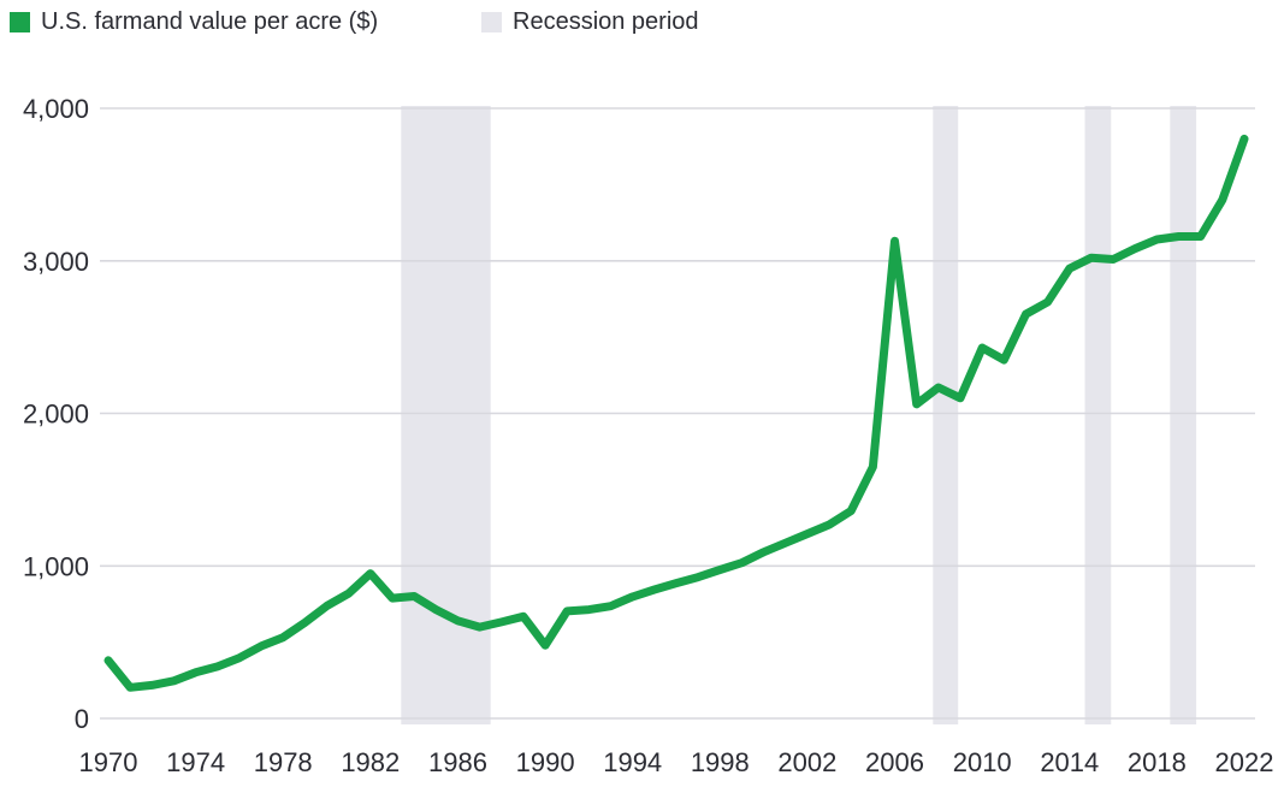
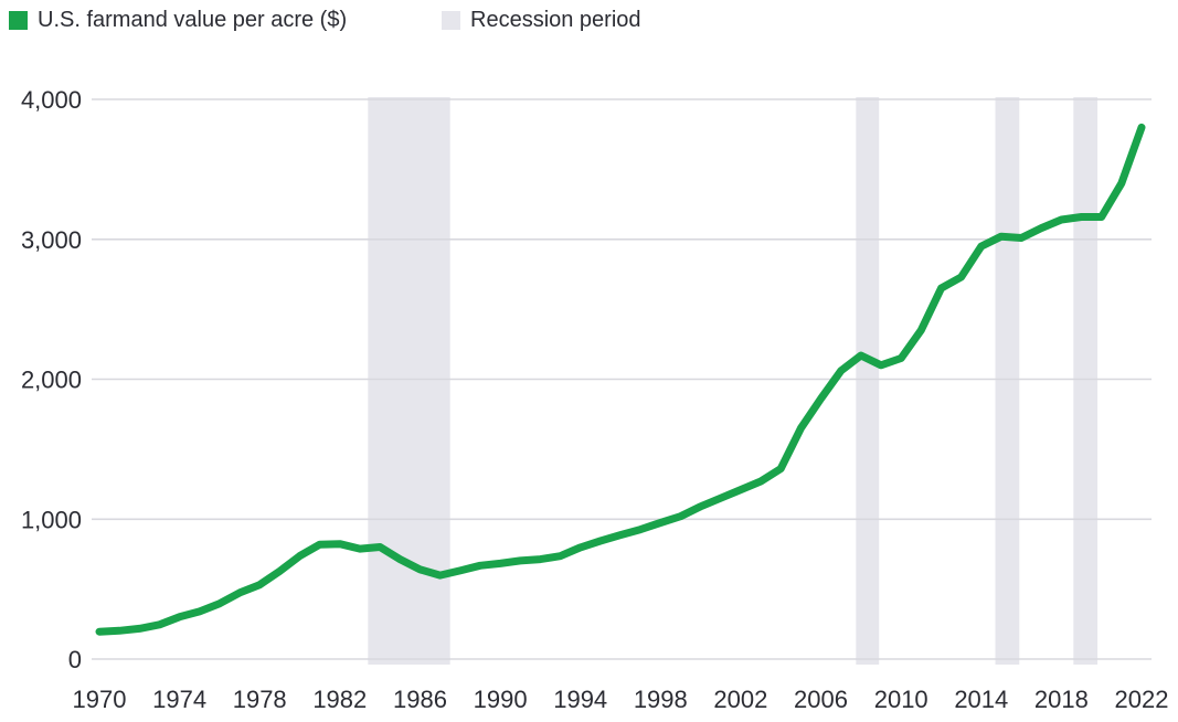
1970: 380 -> 200
1982: 950 -> 820
1990: 480 -> 680
2006: 3130 -> 1860
2010: 2430 -> 2150
